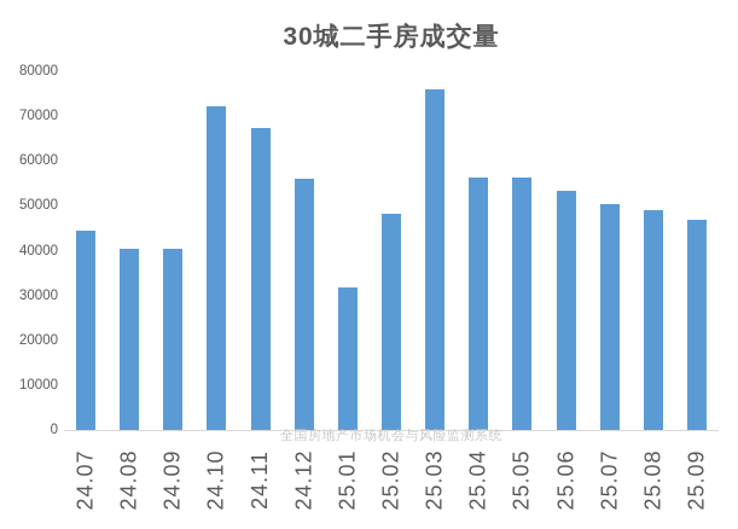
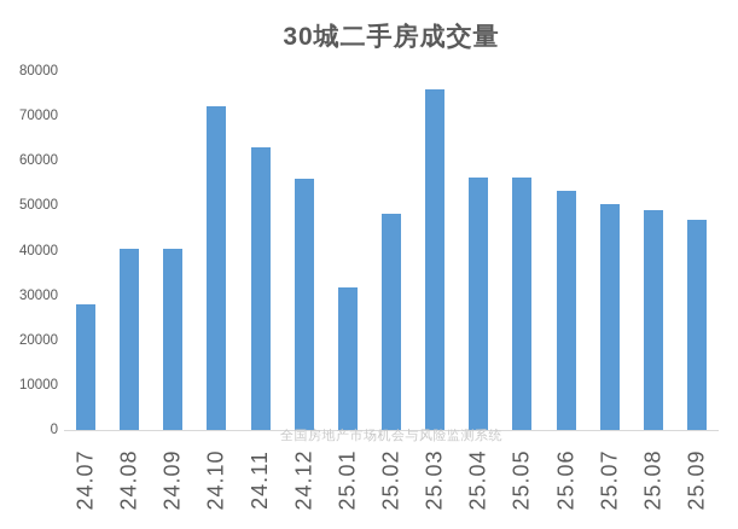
24.07: 44000 -> 28000
24.11: 67000 -> 63000
